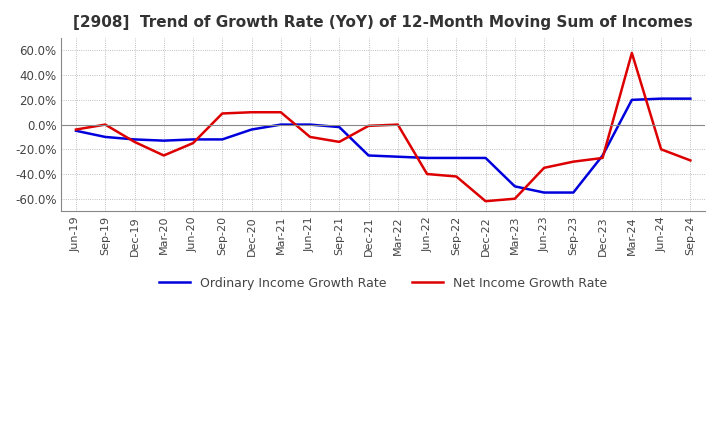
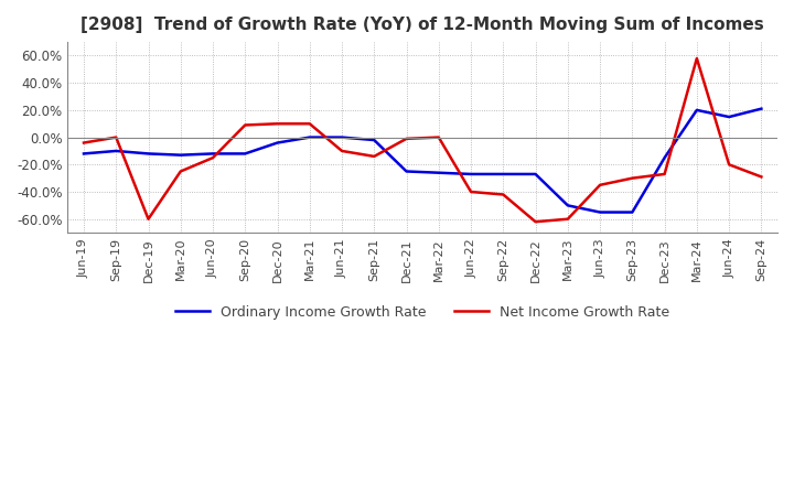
Ordinary Income Growth Rate/Jun-19: -5% -> -12%
Net Income Growth Rate/Dec-19: -14% -> -60%
Ordinary Income Growth Rate/Dec-23: -25% -> -15%
Ordinary Income Growth Rate/Jun-24: 21% -> 15%
